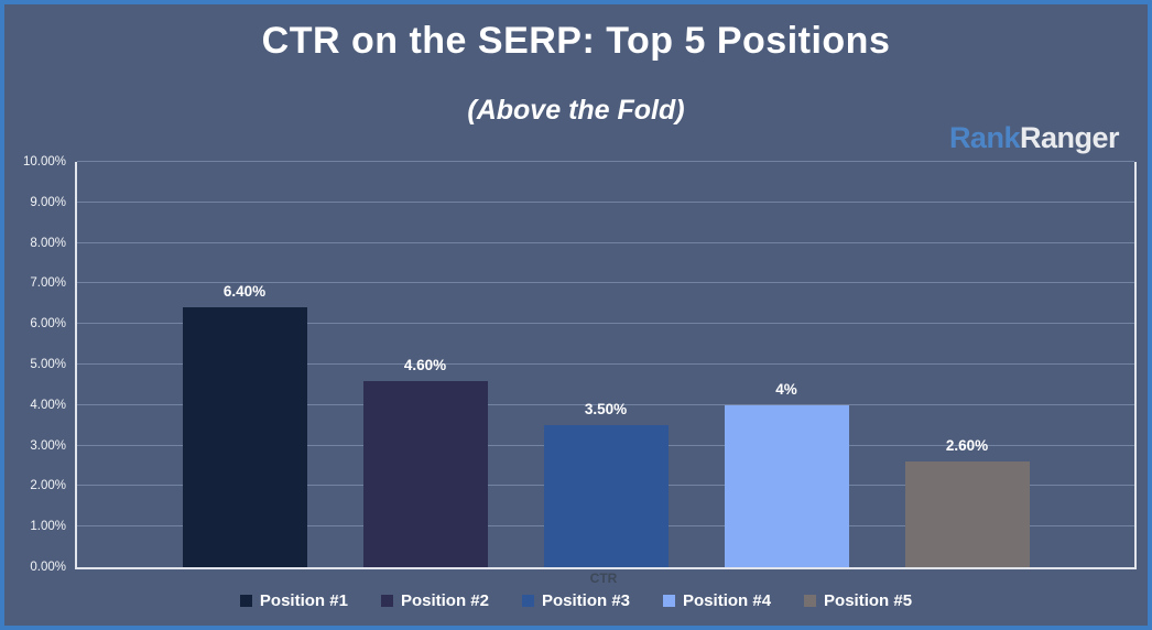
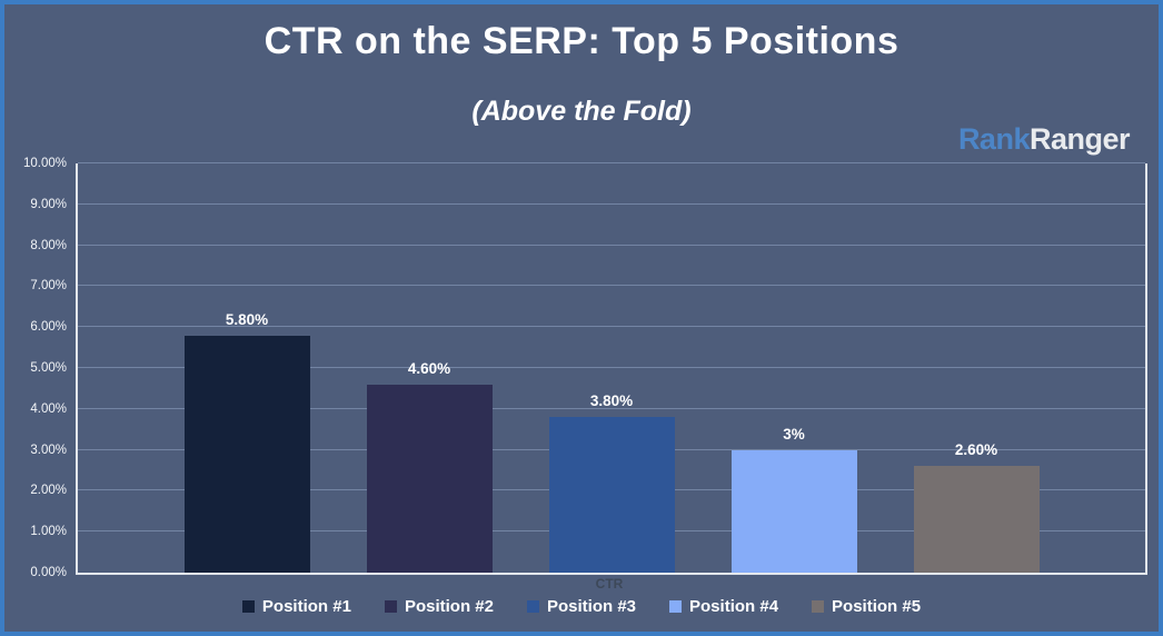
Position #1: 6.40% -> 5.80%
Position #3: 3.50% -> 3.80%
Position #4: 4% -> 3%
